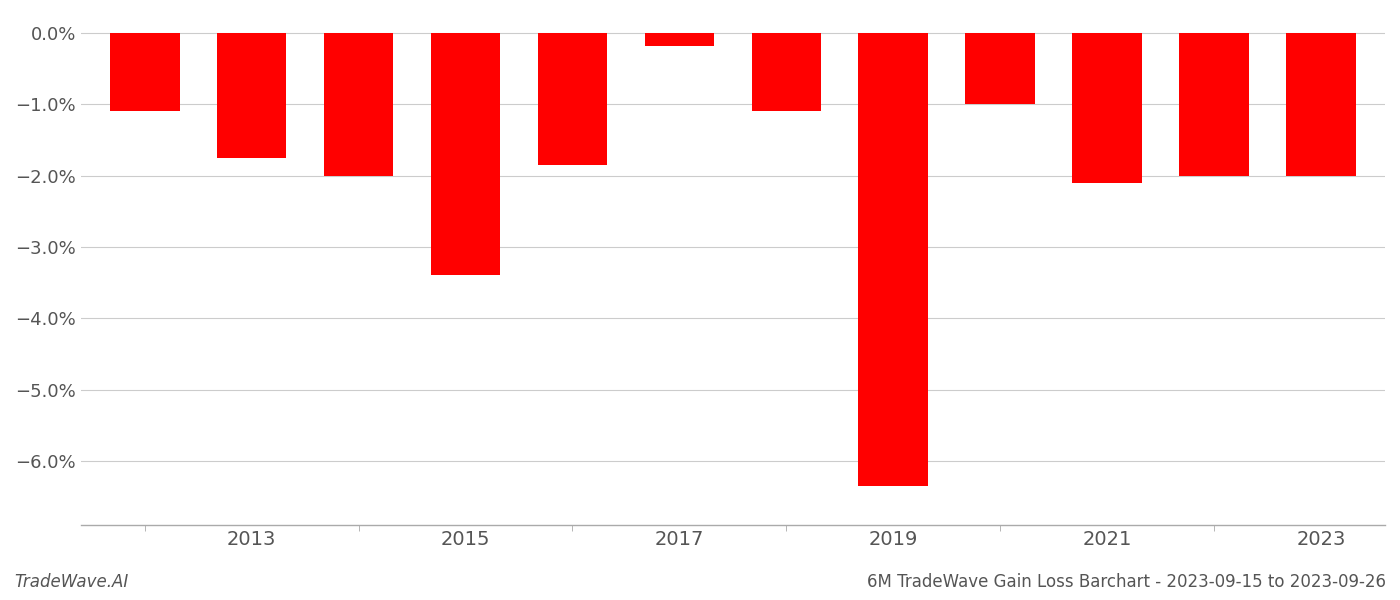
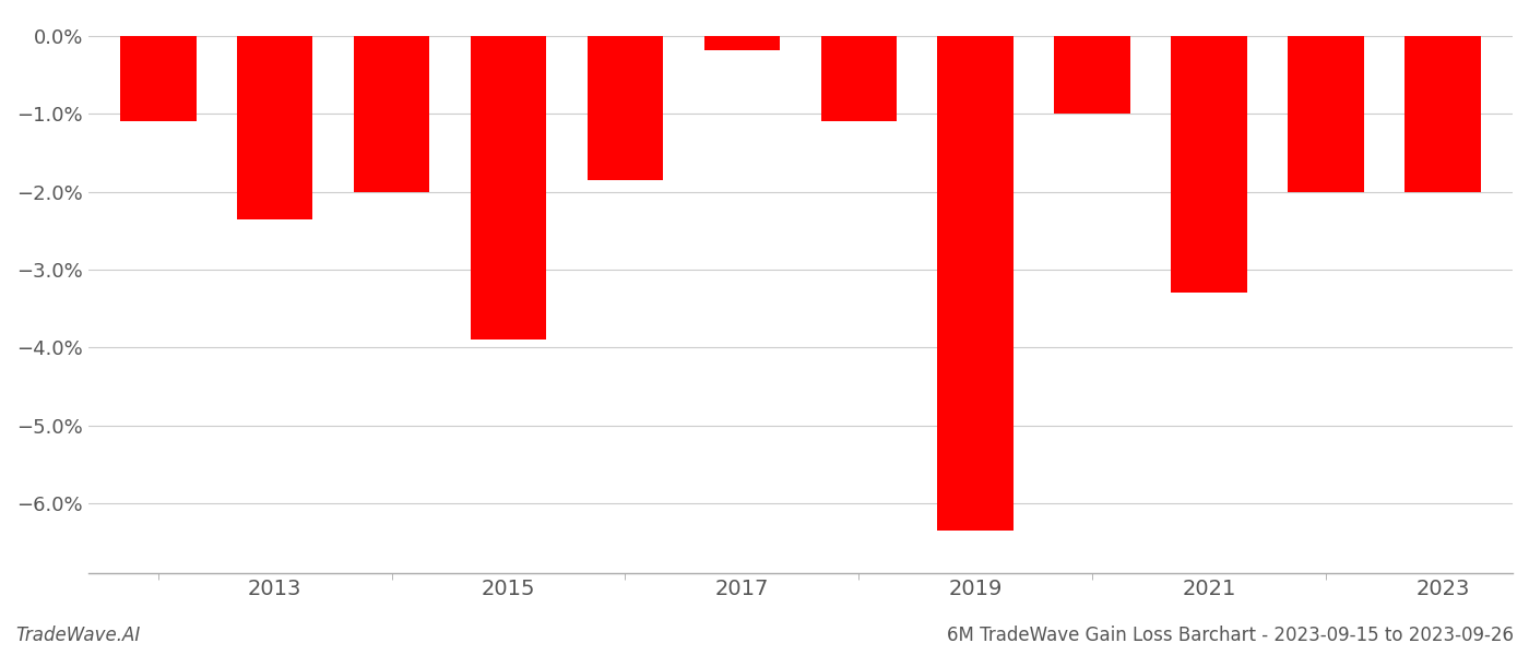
2013: -1.75% -> -2.36%
2015: -3.40% -> -3.90%
2021: -2.10% -> -3.30%
